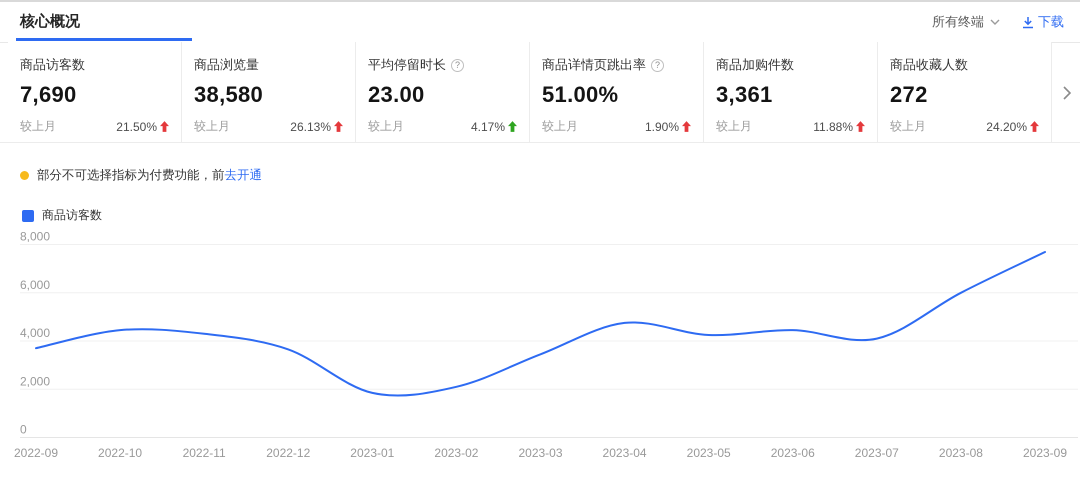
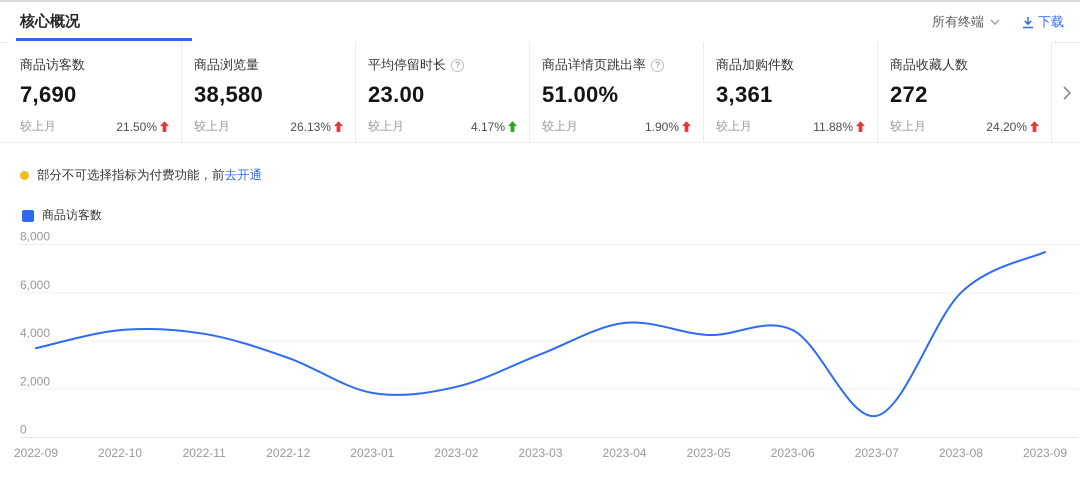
2022-12: 3600 -> 3300
2023-07: 4100 -> 900
